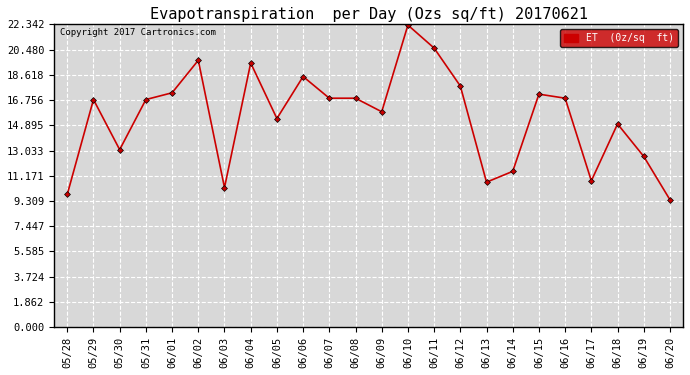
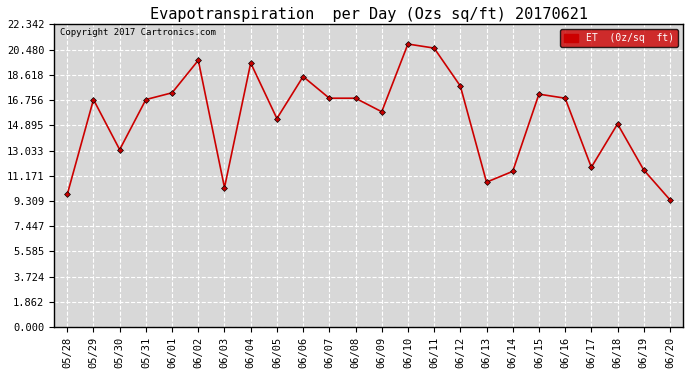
06/10: 22.3 -> 20.9
06/17: 10.8 -> 11.8
06/19: 12.6 -> 11.6
